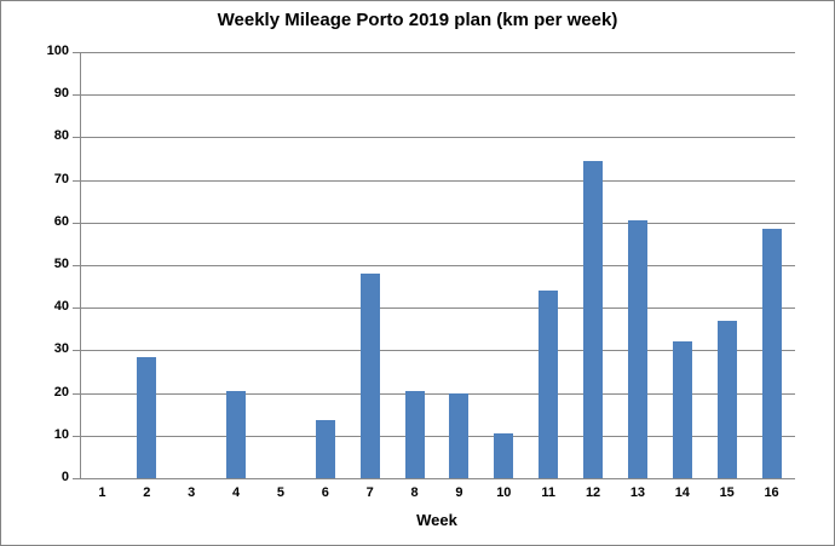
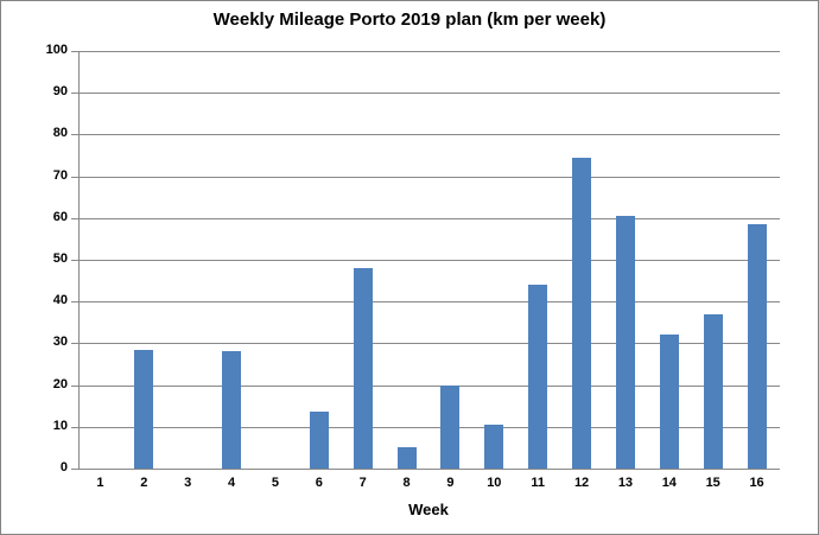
4: 20 -> 28
8: 20 -> 5
